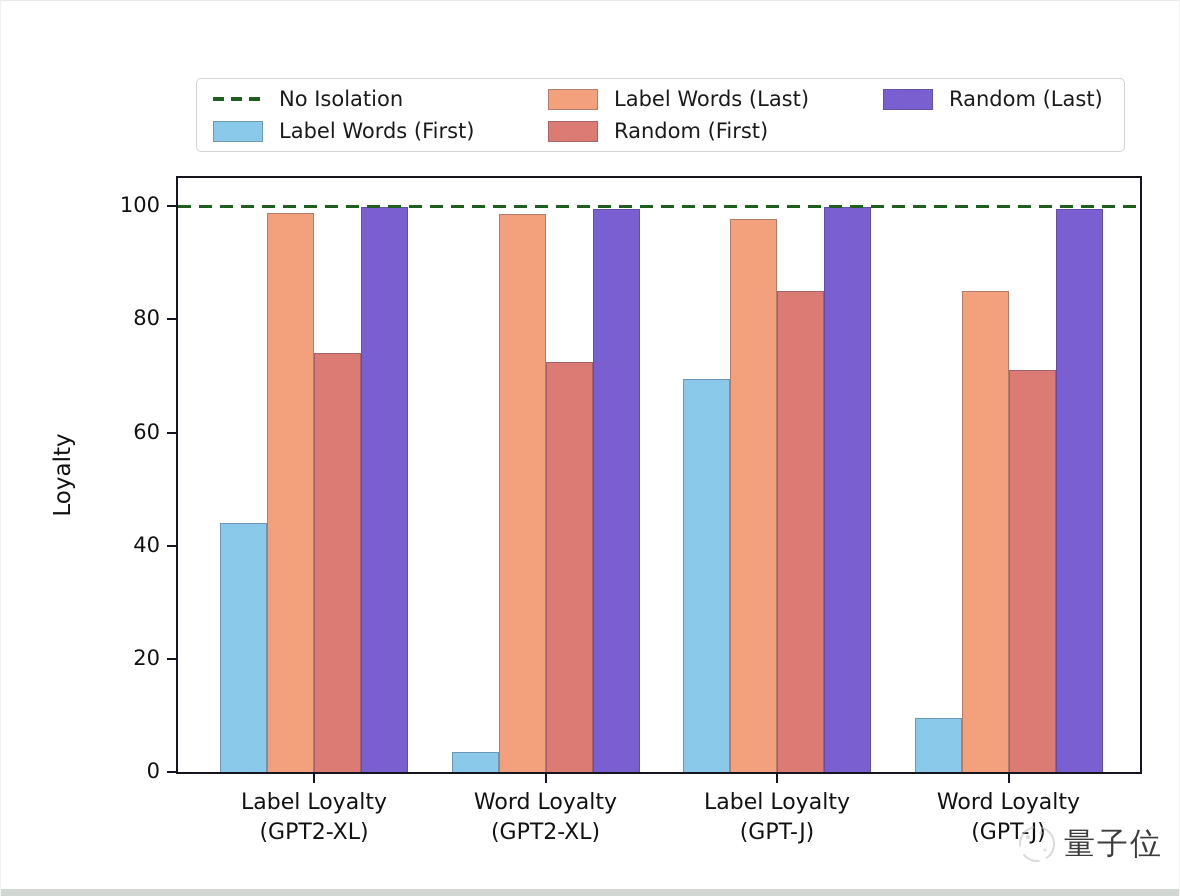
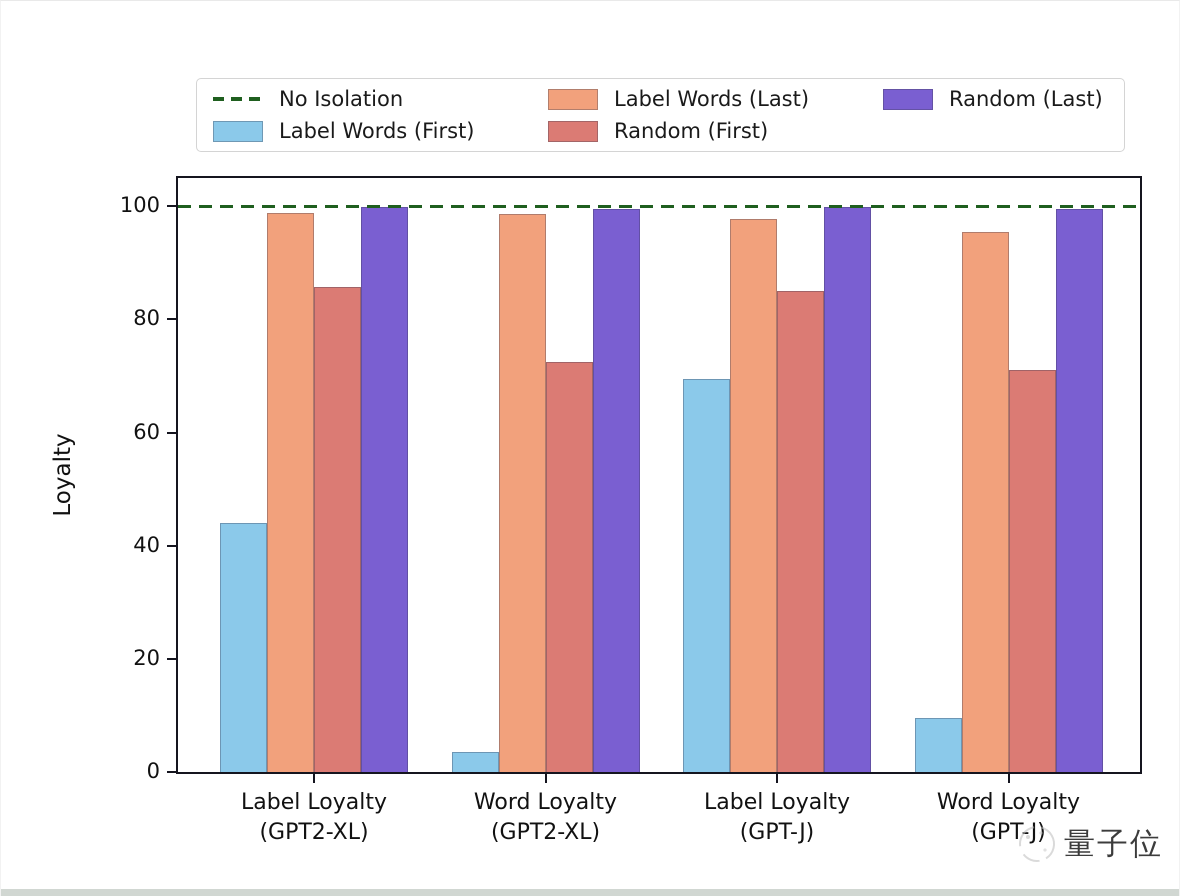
Random (First)/Label Loyalty (GPT2-XL): 74 -> 86
Label Words (Last)/Word Loyalty (GPT-J): 85 -> 96
